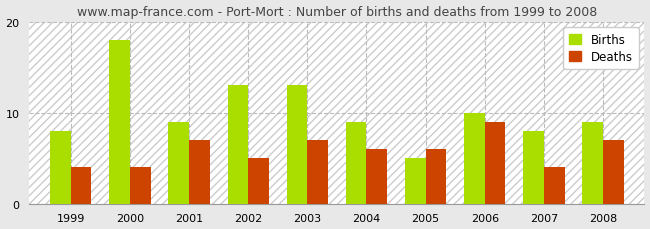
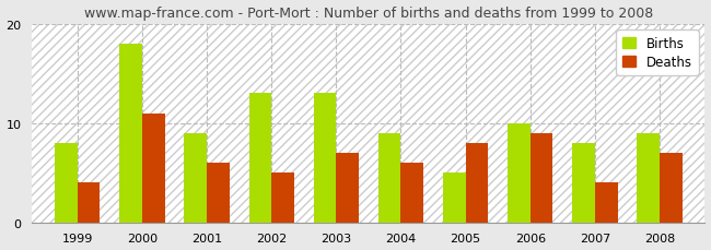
Deaths/2000: 4 -> 11
Deaths/2001: 7 -> 6
Deaths/2005: 6 -> 8
